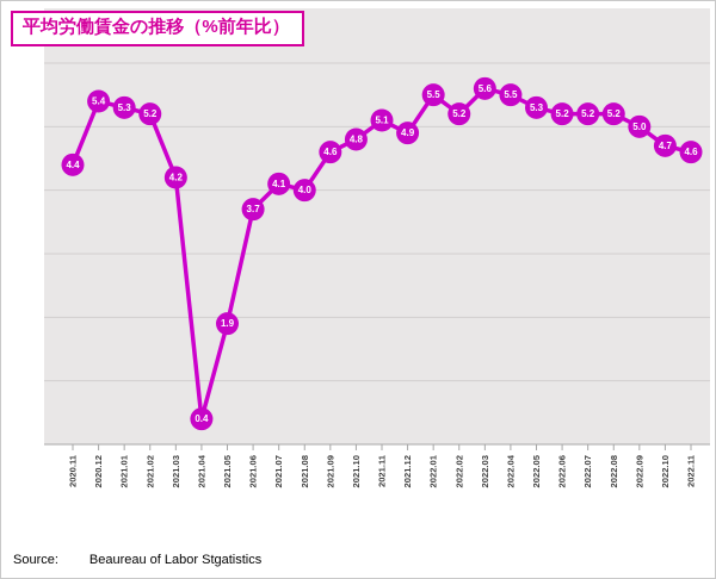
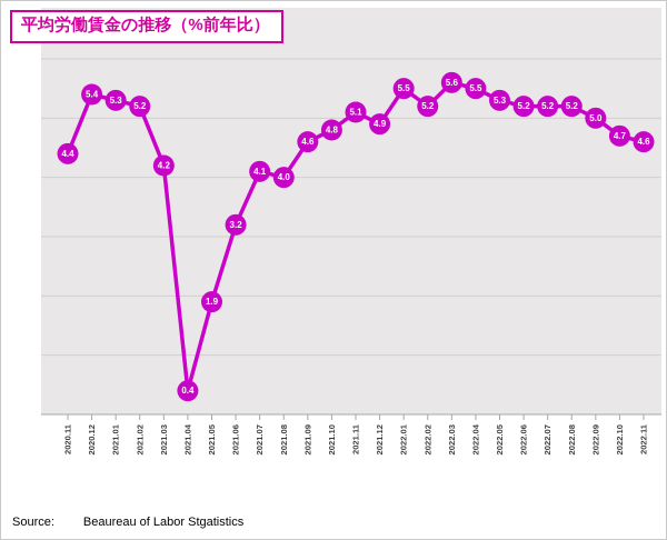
2021.06: 3.7 -> 3.2
